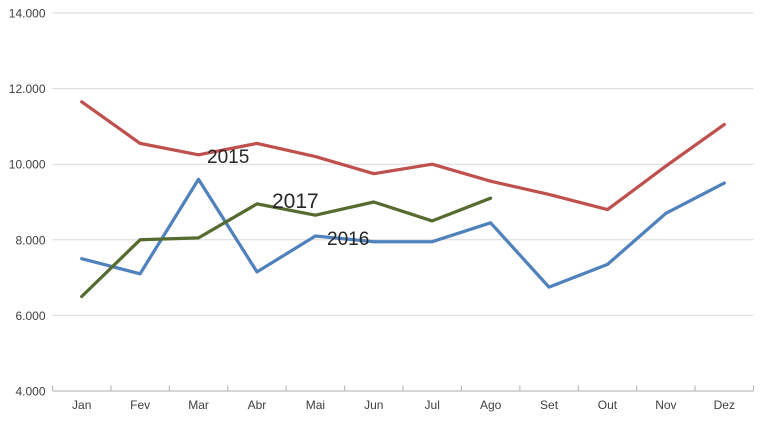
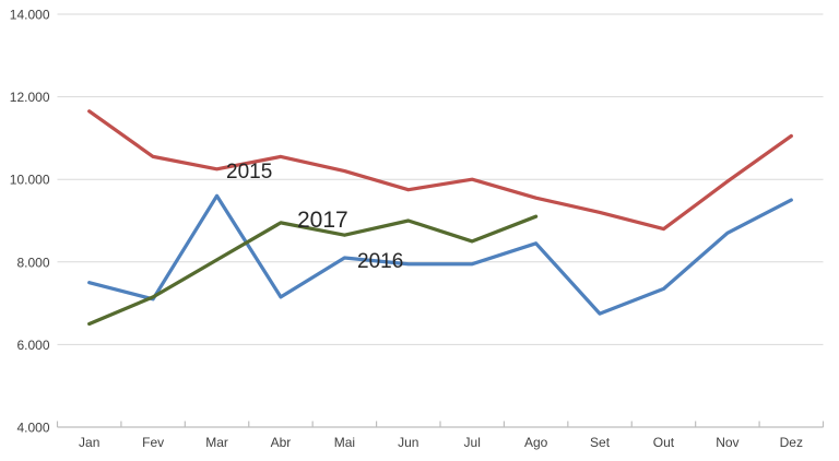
2017/Fev: 8000 -> 7200
